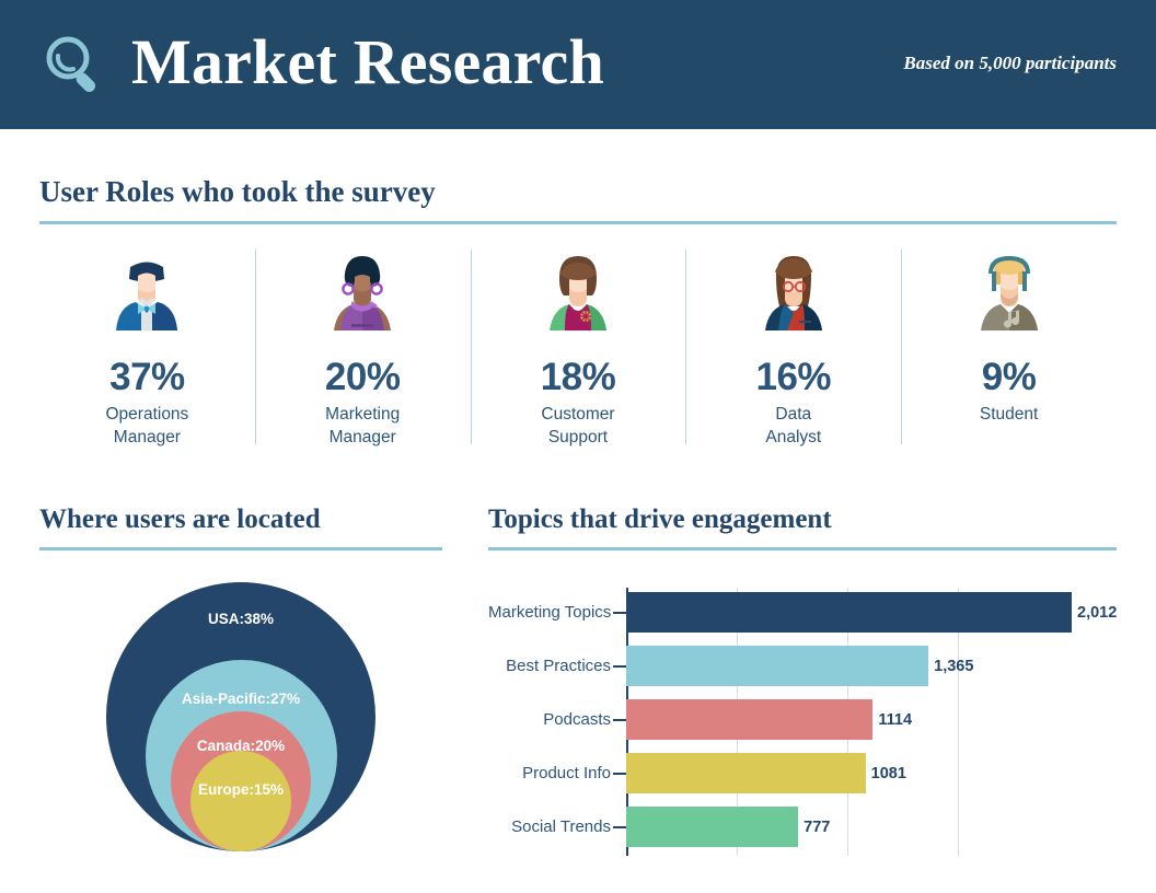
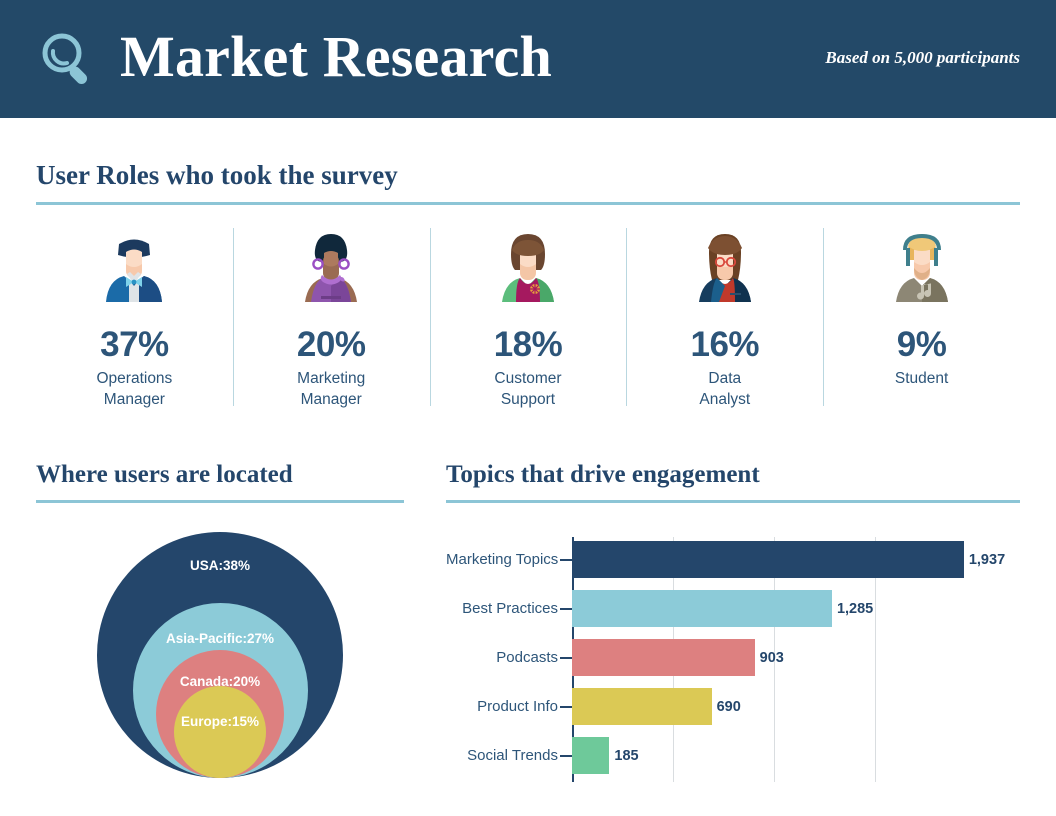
Topics that drive engagement/Marketing Topics: 2,012 -> 1,937
Topics that drive engagement/Best Practices: 1,365 -> 1,285
Topics that drive engagement/Podcasts: 1114 -> 903
Topics that drive engagement/Product Info: 1081 -> 690
Topics that drive engagement/Social Trends: 777 -> 185
